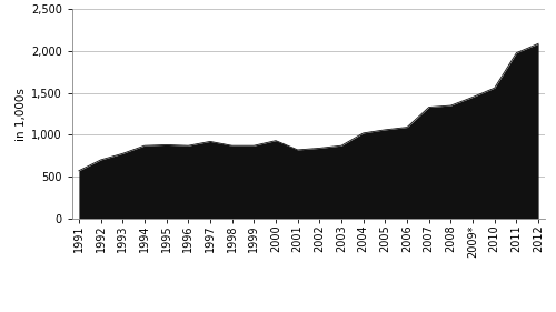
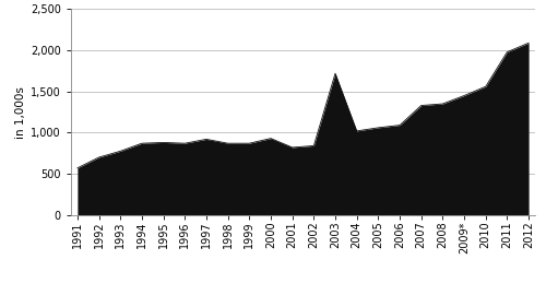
2003: 870 -> 1,720
